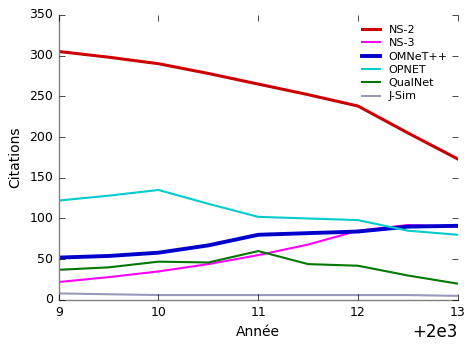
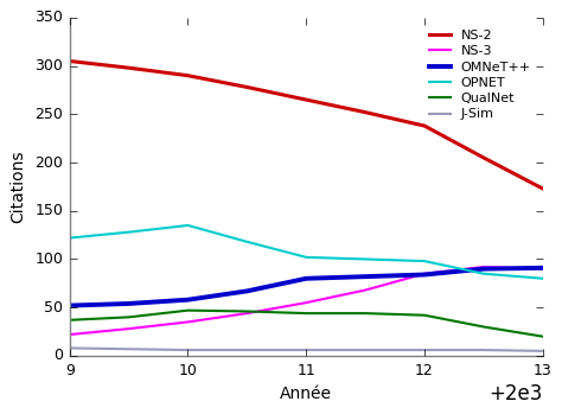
QualNet/11: 60 -> 44
